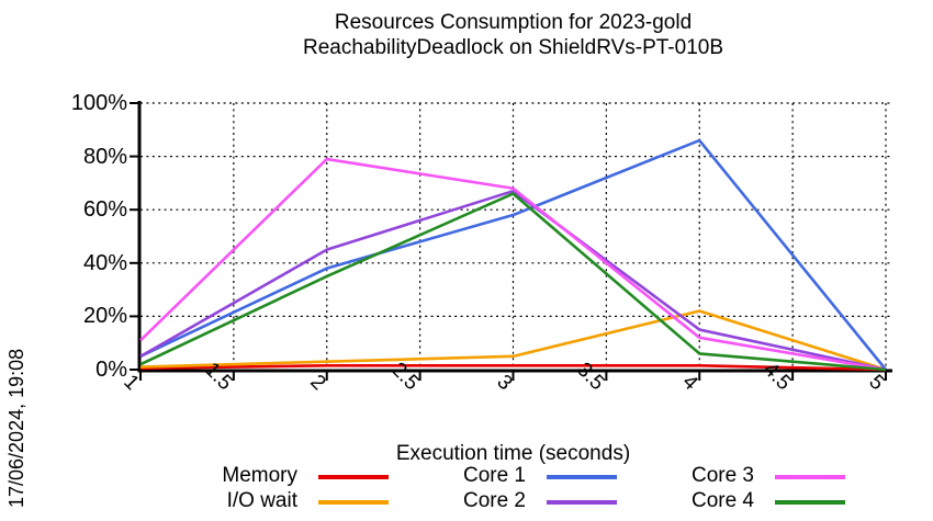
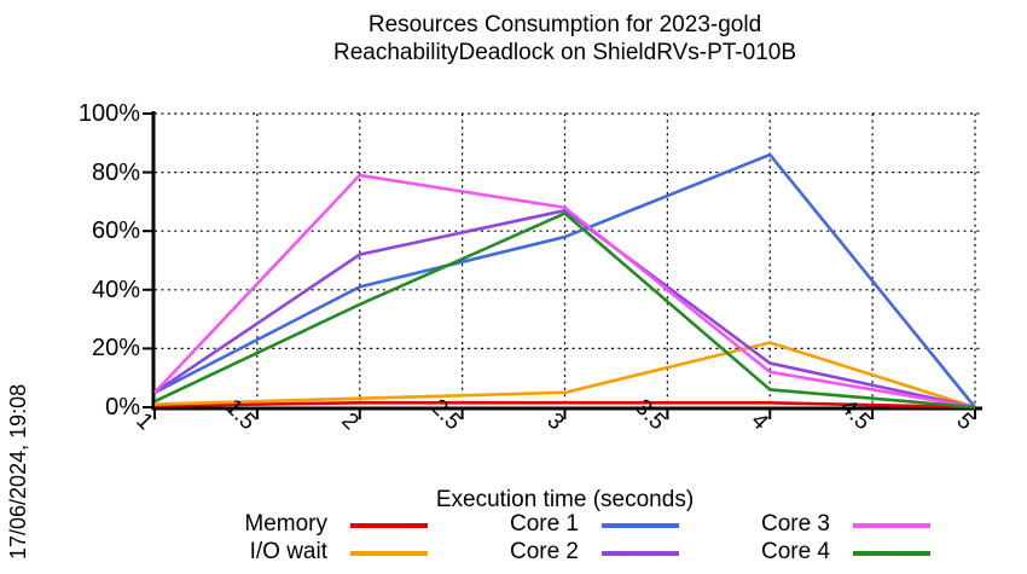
Core 3/1: 11% -> 5%
Core 1/2: 38% -> 41%
Core 2/2: 45% -> 52%
